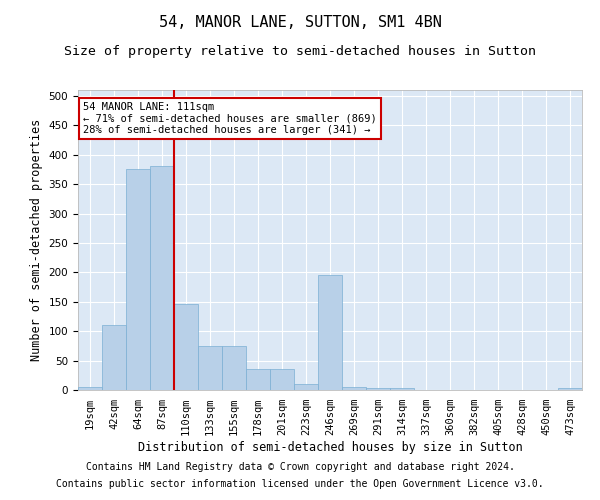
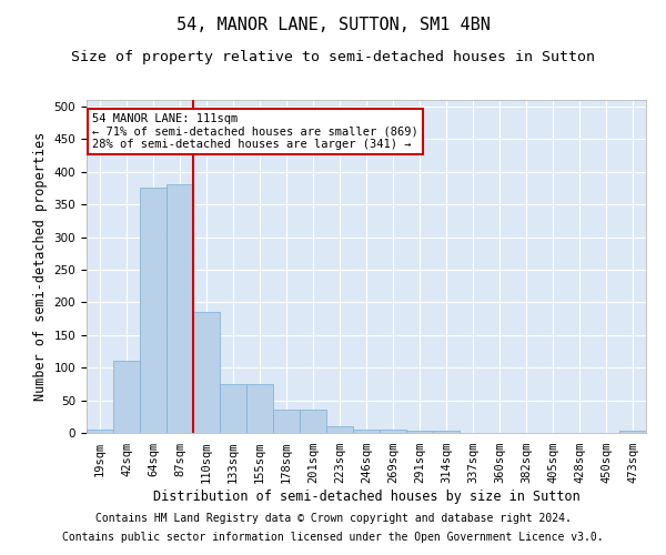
110sqm: 146 -> 185
246sqm: 196 -> 5
